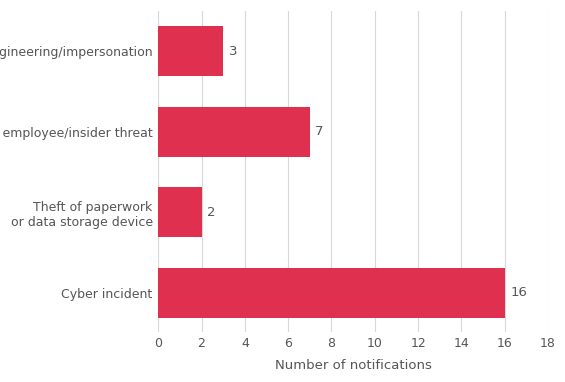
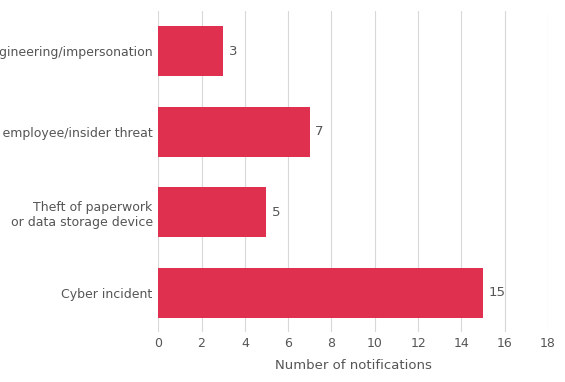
Theft of paperwork or data storage device: 2 -> 5
Cyber incident: 16 -> 15
